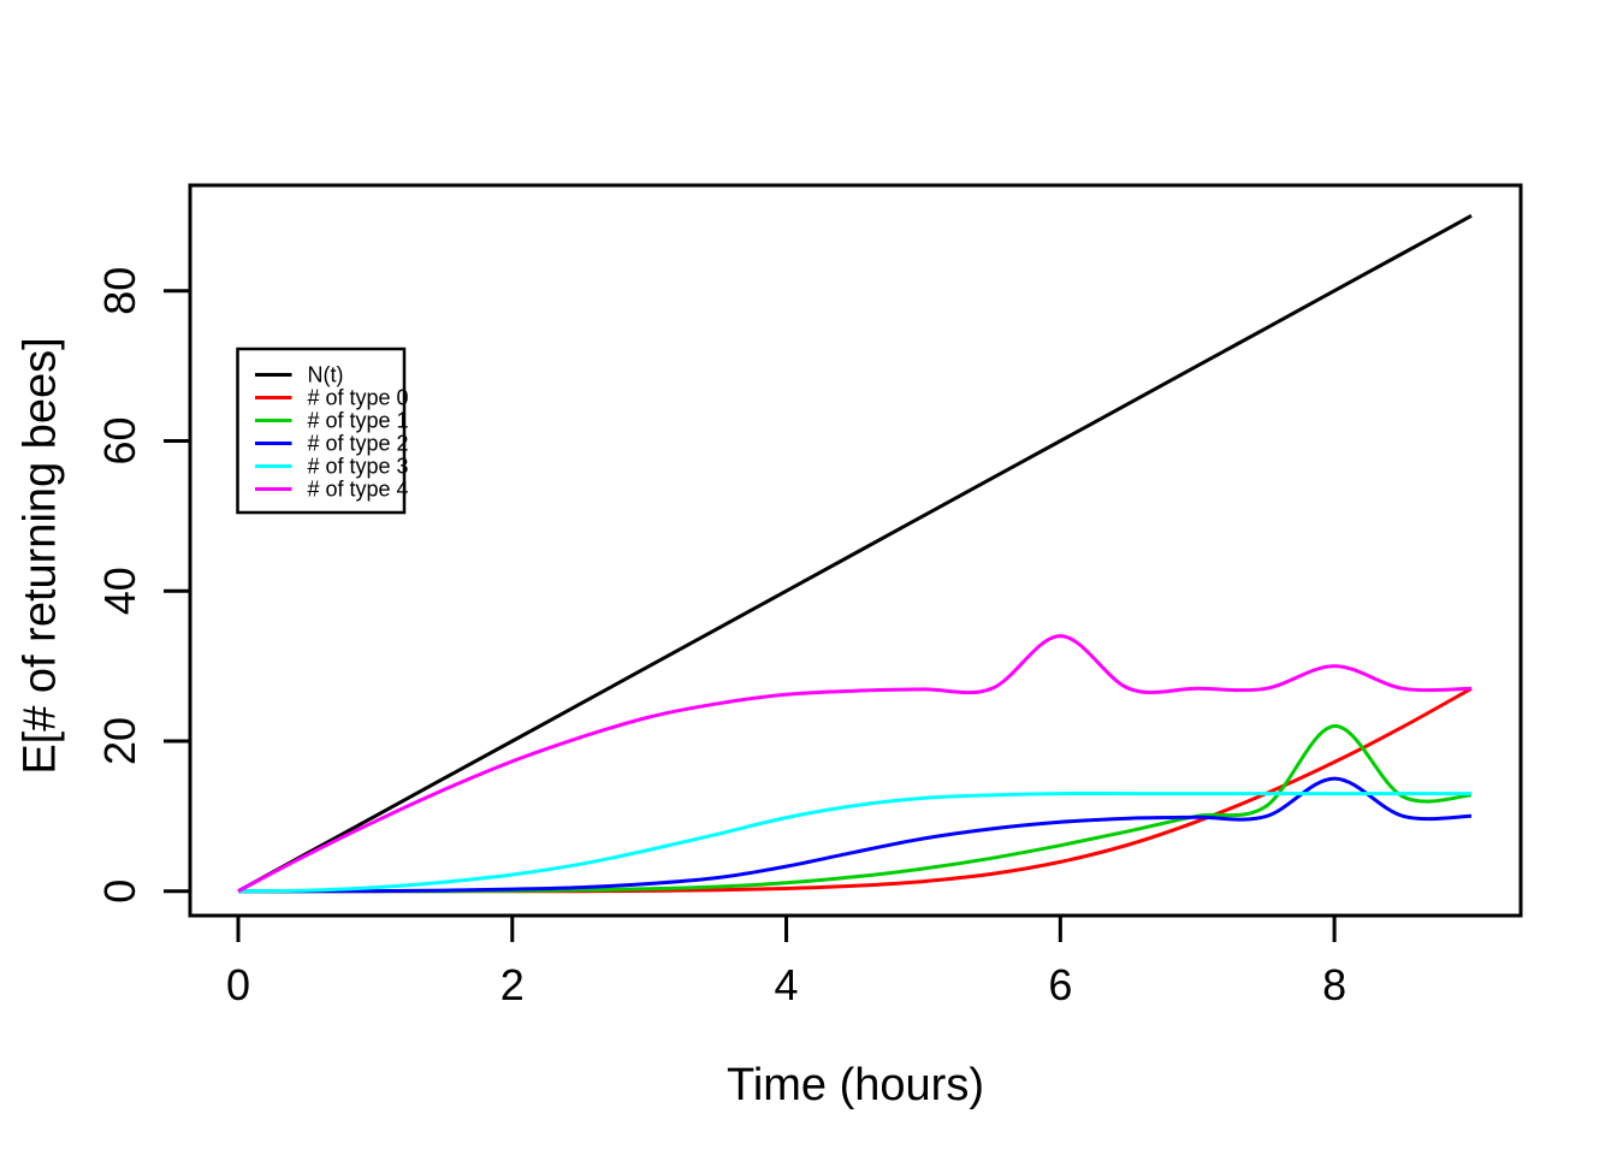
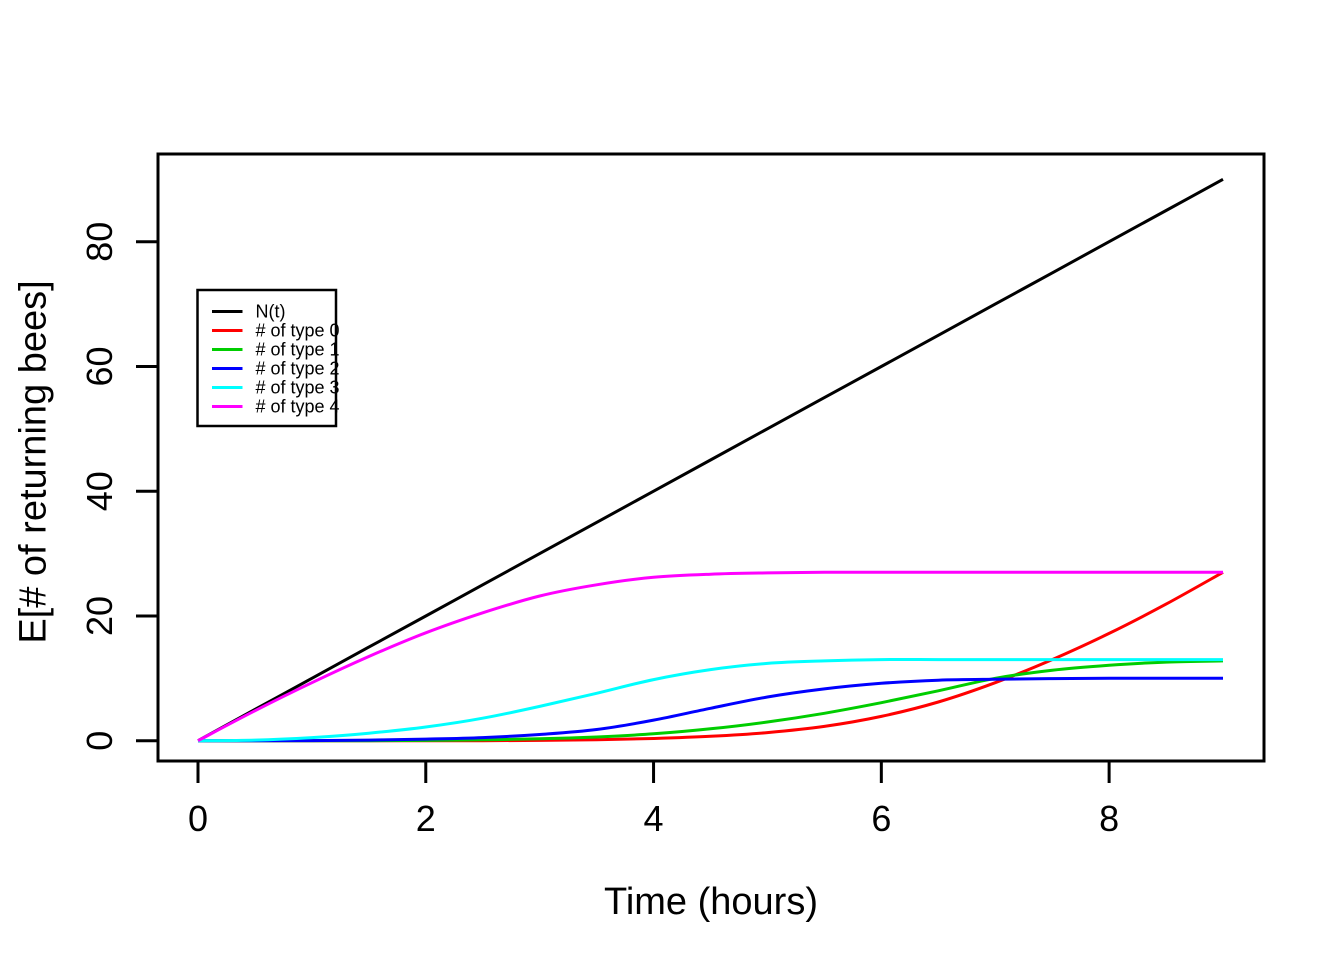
# of type 4/6: 34 -> 27
# of type 1/8: 22 -> 12
# of type 2/8: 15 -> 10
# of type 4/8: 30 -> 27
